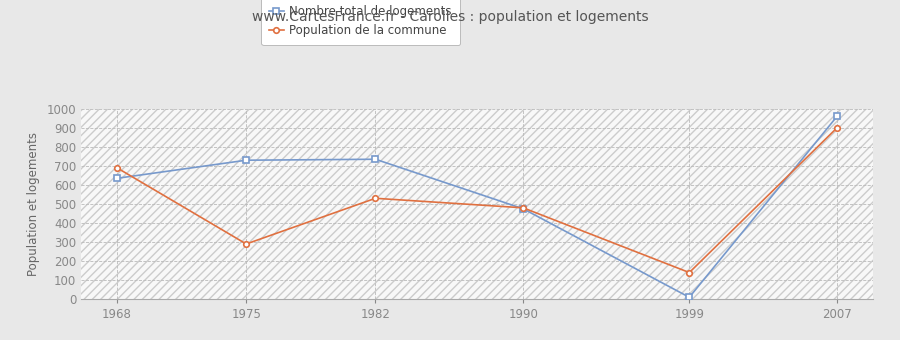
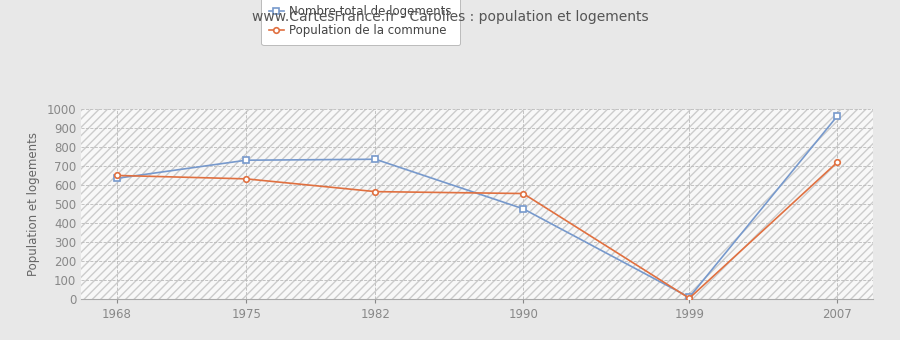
Population de la commune/1968: 690 -> 650
Population de la commune/1975: 290 -> 630
Population de la commune/1982: 530 -> 560
Population de la commune/1990: 480 -> 560
Population de la commune/1999: 140 -> 0
Population de la commune/2007: 900 -> 720
